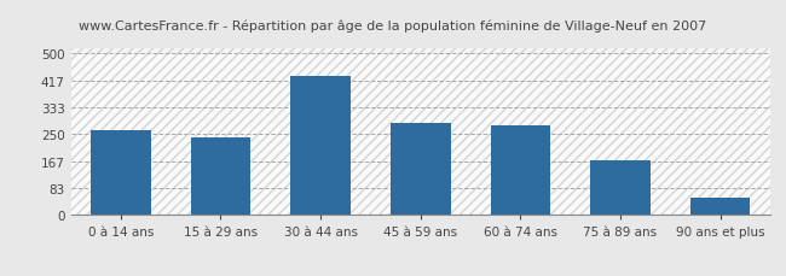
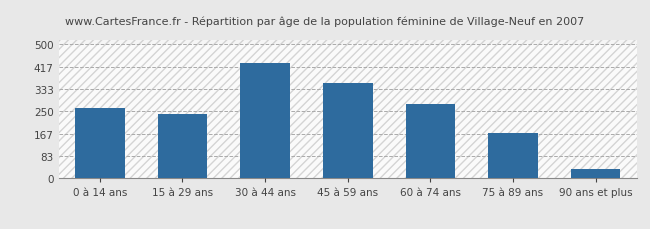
45 à 59 ans: 285 -> 357
90 ans et plus: 55 -> 35
